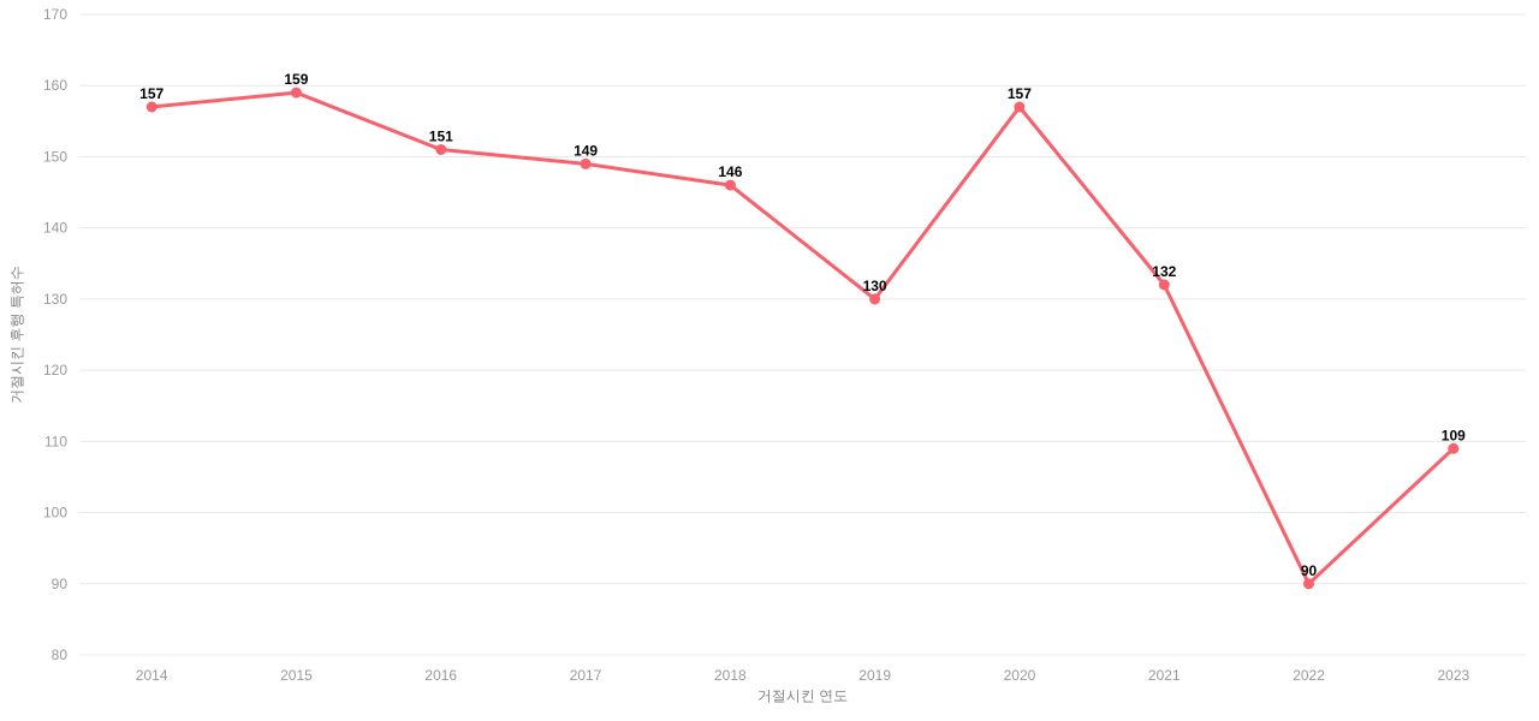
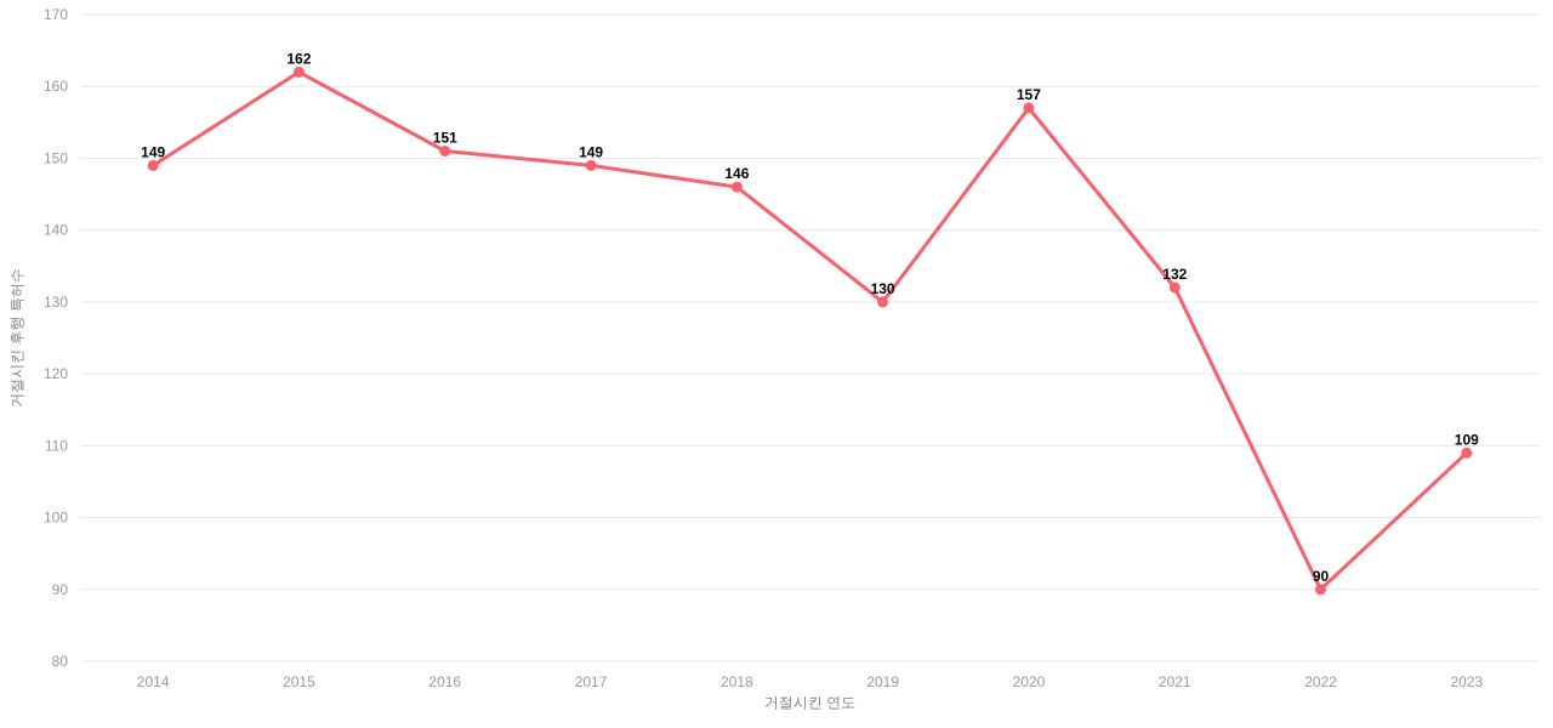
2014: 157 -> 149
2015: 159 -> 162
